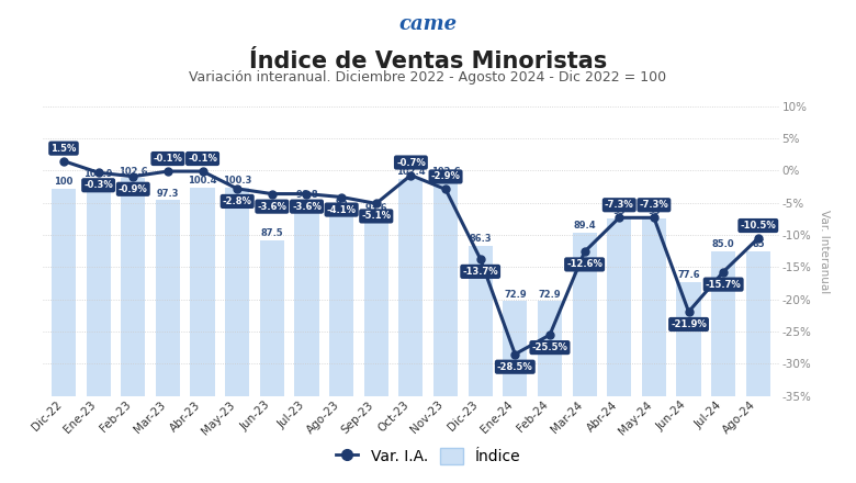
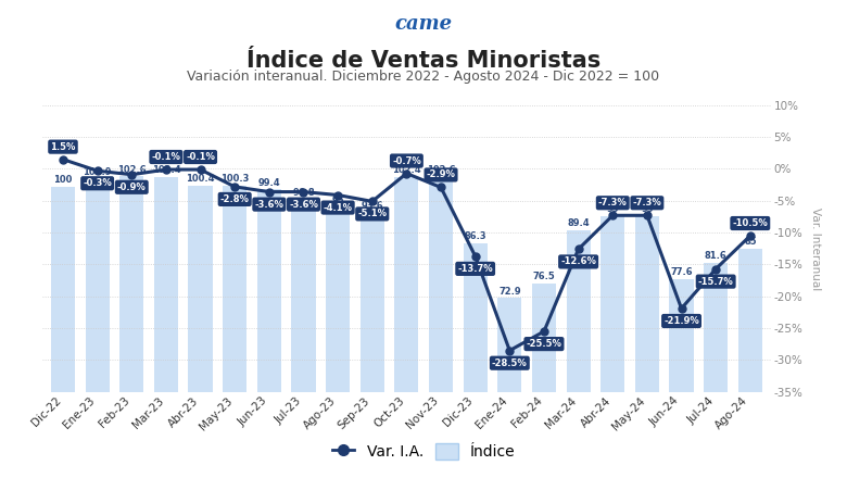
Índice/Mar-23: 97.3 -> 102.4
Índice/Jun-23: 87.5 -> 99.4
Índice/Feb-24: 72.9 -> 76.5
Índice/Jul-24: 85.0 -> 81.6
